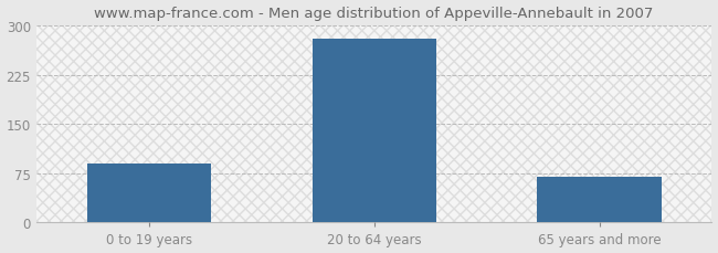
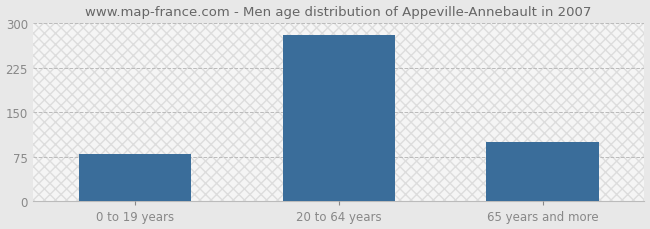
0 to 19 years: 90 -> 80
65 years and more: 70 -> 100
